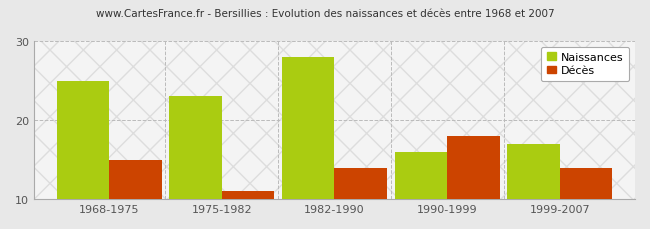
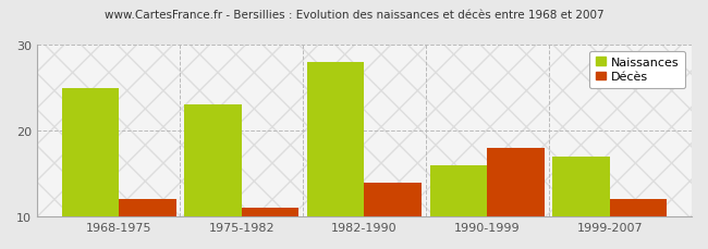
Décès/1968-1975: 15 -> 12
Décès/1999-2007: 14 -> 12
